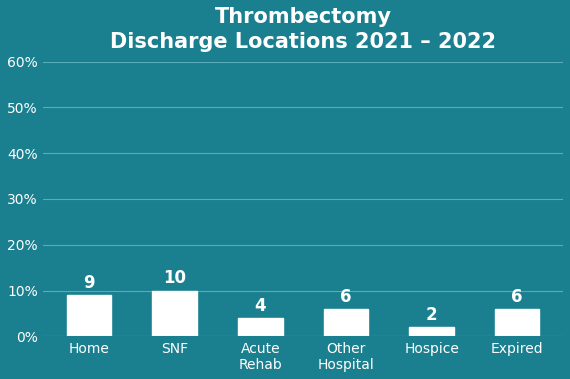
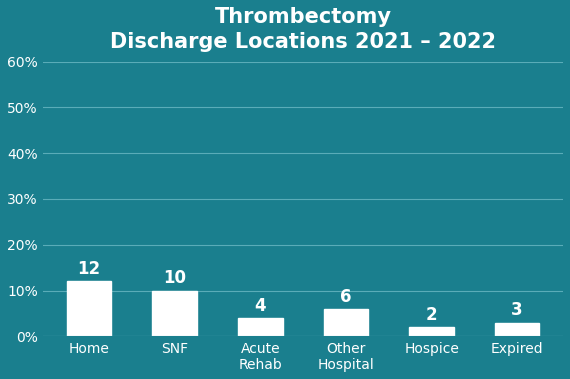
Home: 9 -> 12
Expired: 6 -> 3
